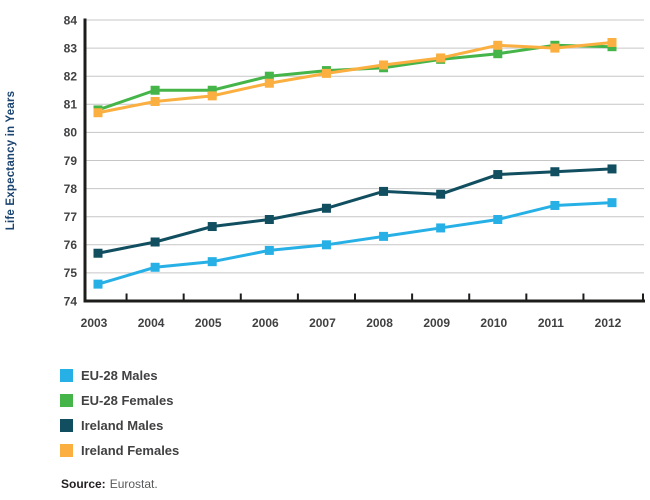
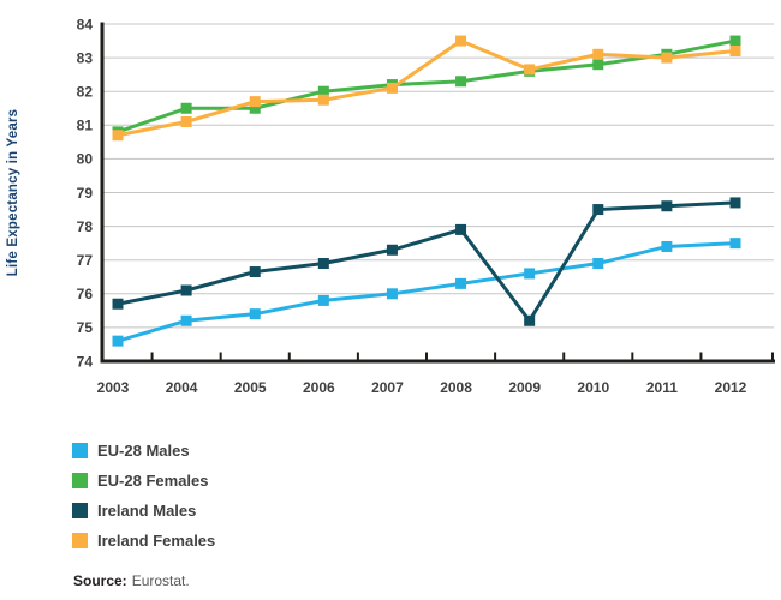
Ireland Females/2005: 81.3 -> 81.7
Ireland Females/2008: 82.4 -> 83.5
Ireland Males/2009: 77.8 -> 75.2
EU-28 Females/2012: 83.0 -> 83.5
